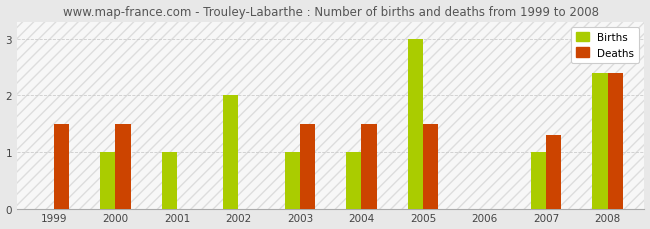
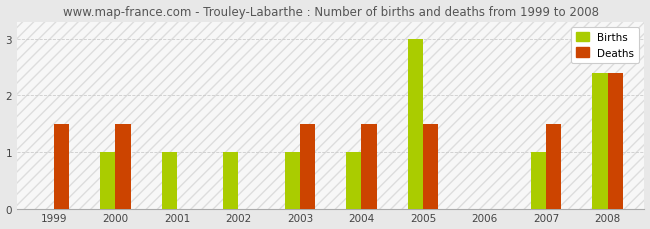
Births/2002: 2.0 -> 1.0
Deaths/2007: 1.3 -> 1.5
